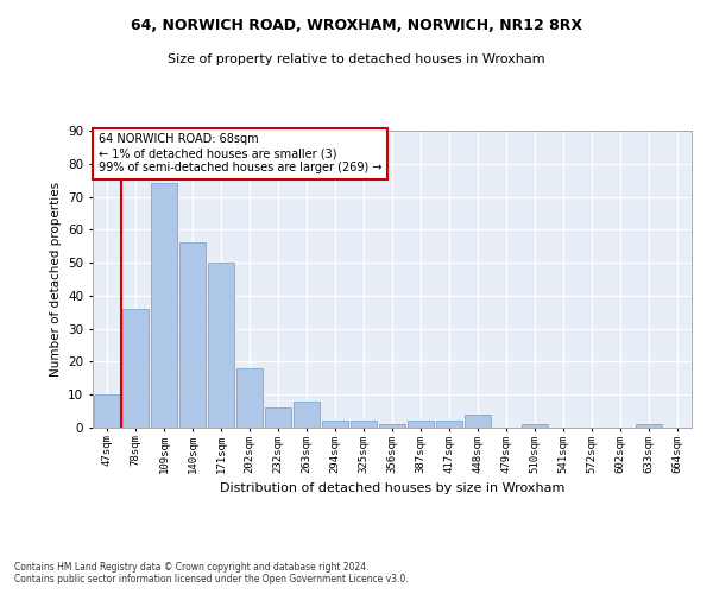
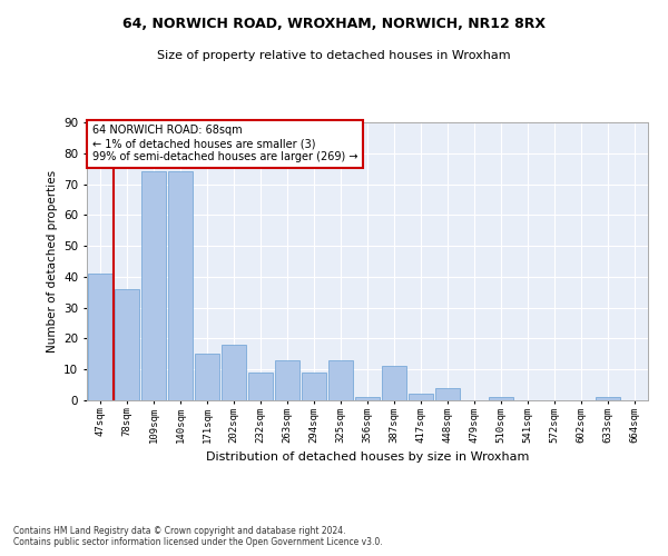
47sqm: 10 -> 41
140sqm: 56 -> 74
171sqm: 50 -> 15
232sqm: 6 -> 9
263sqm: 8 -> 13
294sqm: 2 -> 9
325sqm: 2 -> 13
387sqm: 2 -> 11
